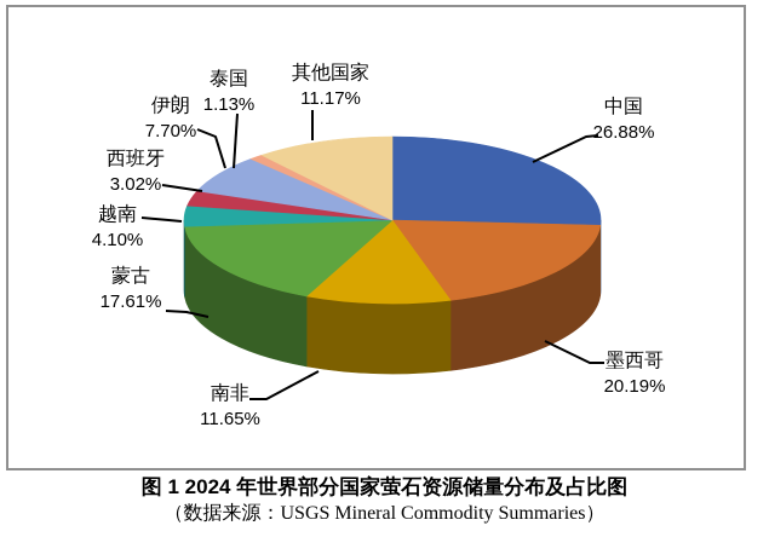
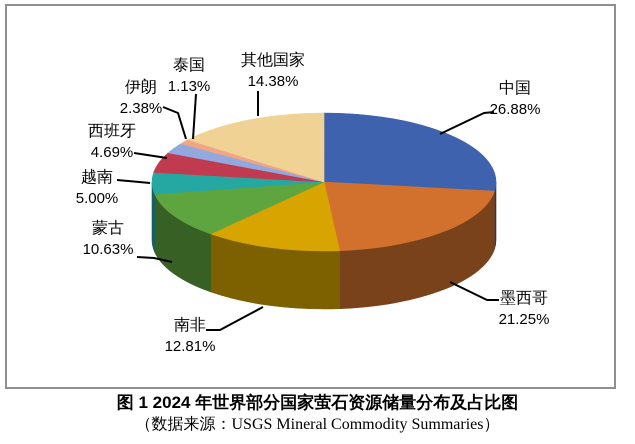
墨西哥: 20.19% -> 21.25%
南非: 11.65% -> 12.81%
蒙古: 17.61% -> 10.63%
越南: 4.10% -> 5.00%
西班牙: 3.02% -> 4.69%
伊朗: 7.70% -> 2.38%
其他国家: 11.17% -> 14.38%
